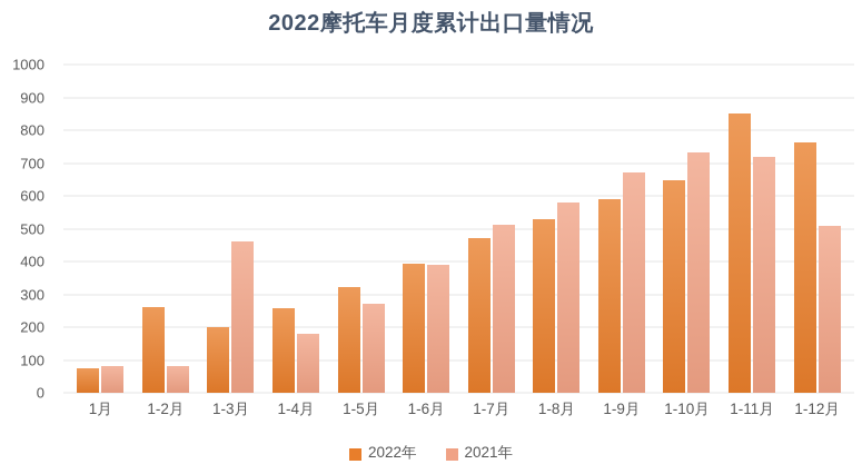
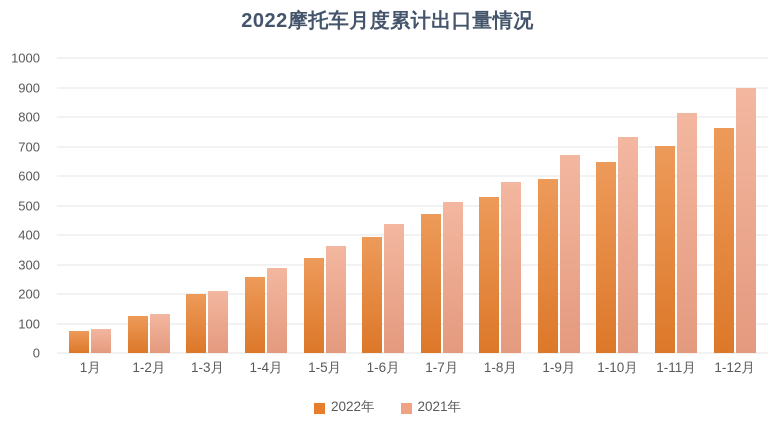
2022年/1-2月: 260 -> 120
2021年/1-2月: 80 -> 130
2021年/1-3月: 460 -> 210
2021年/1-4月: 180 -> 290
2021年/1-5月: 270 -> 360
2021年/1-6月: 390 -> 440
2022年/1-11月: 850 -> 700
2021年/1-11月: 720 -> 810
2021年/1-12月: 510 -> 900
